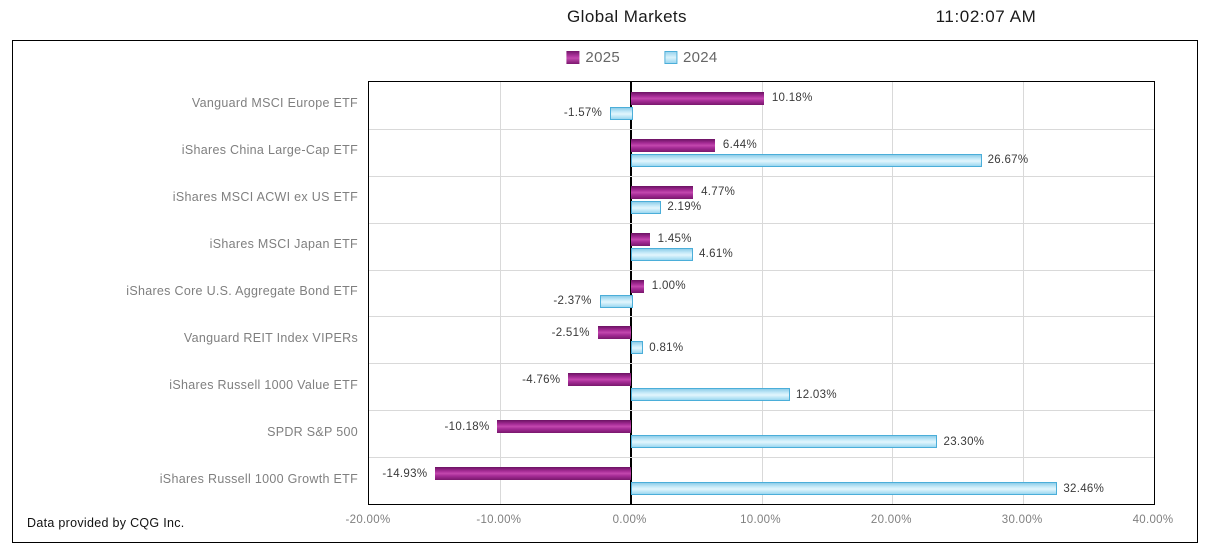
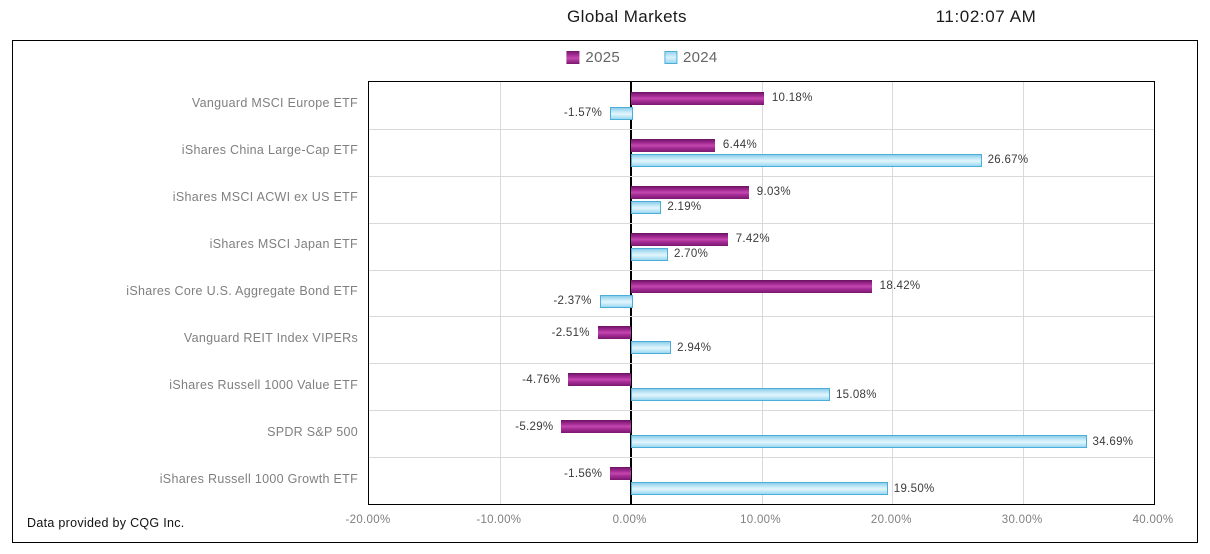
2025/iShares MSCI ACWI ex US ETF: 4.77% -> 9.03%
2025/iShares MSCI Japan ETF: 1.45% -> 7.42%
2024/iShares MSCI Japan ETF: 4.61% -> 2.70%
2025/iShares Core U.S. Aggregate Bond ETF: 1.00% -> 18.42%
2024/Vanguard REIT Index VIPERs: 0.81% -> 2.94%
2024/iShares Russell 1000 Value ETF: 12.03% -> 15.08%
2025/SPDR S&P 500: -10.18% -> -5.29%
2024/SPDR S&P 500: 23.30% -> 34.69%
2025/iShares Russell 1000 Growth ETF: -14.93% -> -1.56%
2024/iShares Russell 1000 Growth ETF: 32.46% -> 19.50%
